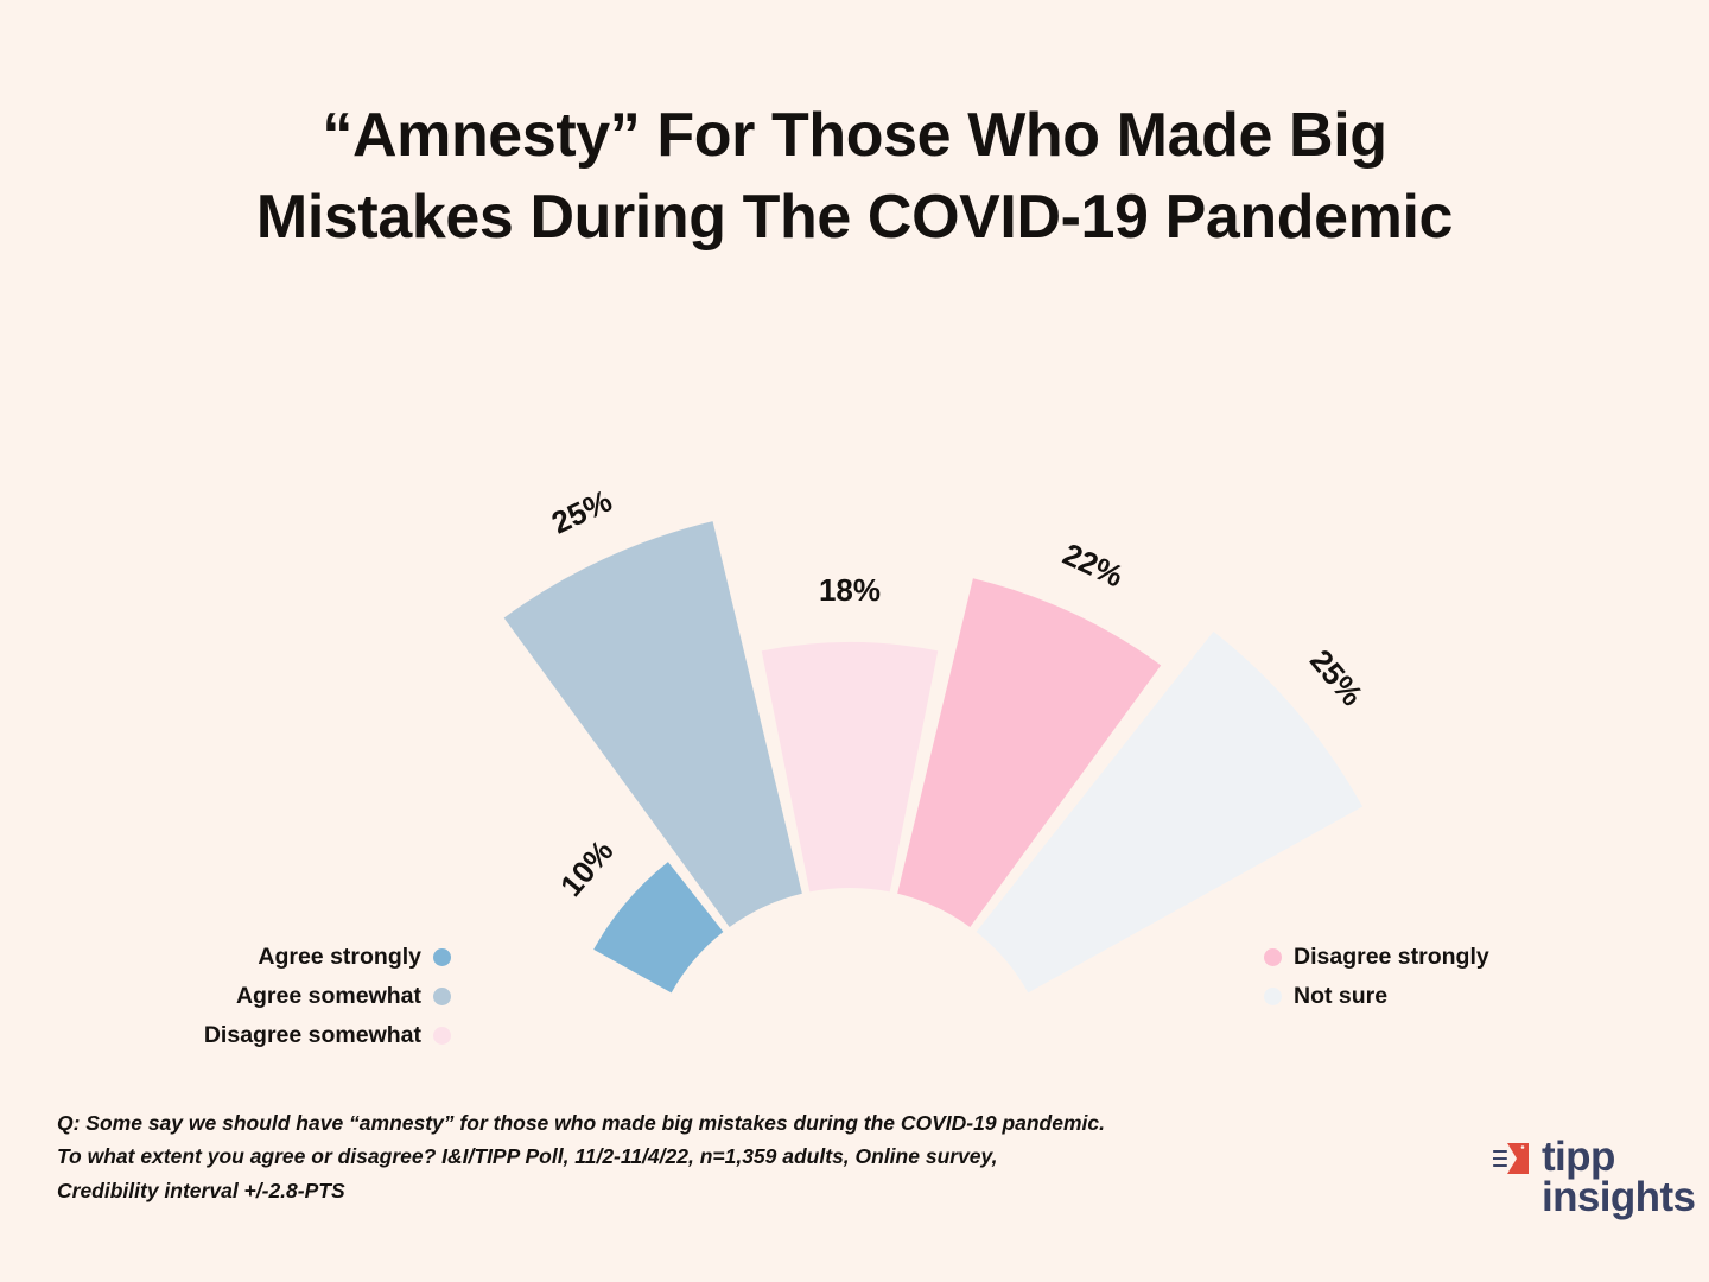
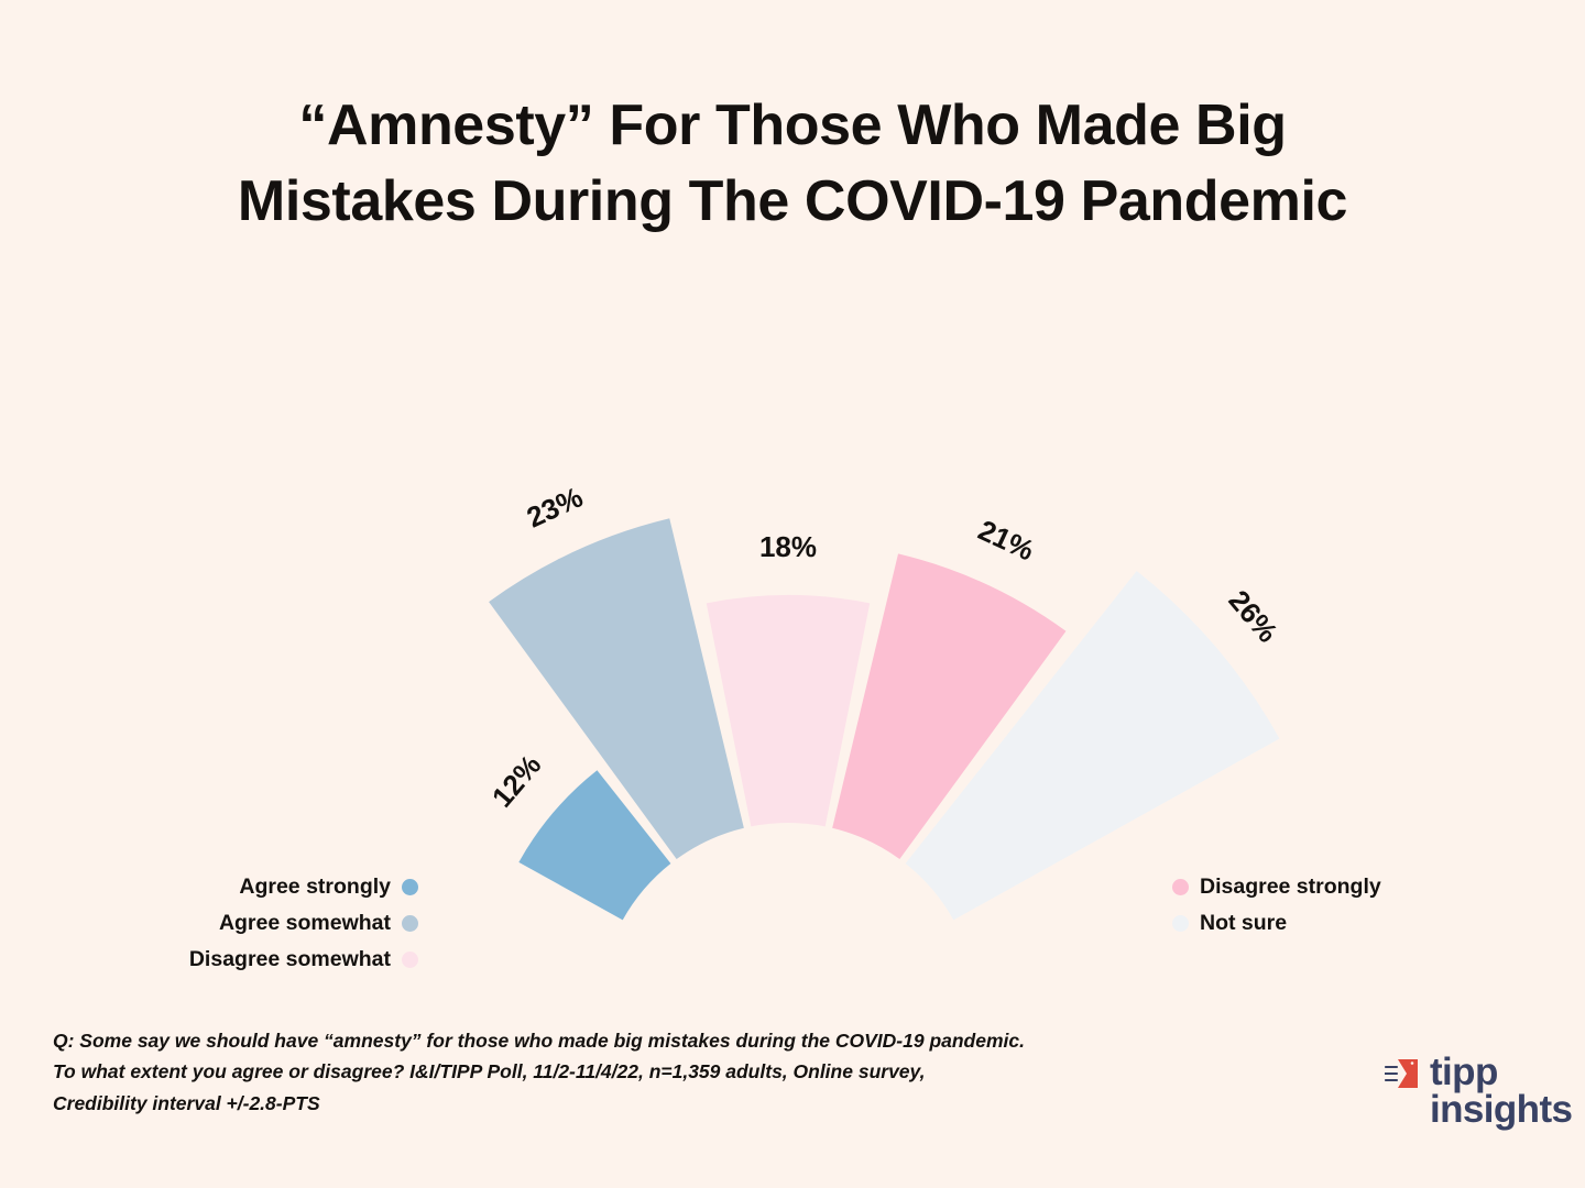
Agree strongly: 10% -> 12%
Agree somewhat: 25% -> 23%
Disagree strongly: 22% -> 21%
Not sure: 25% -> 26%
